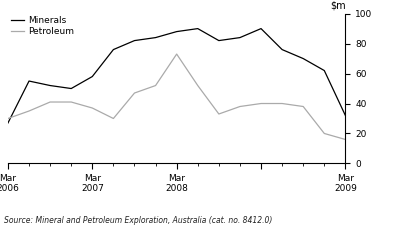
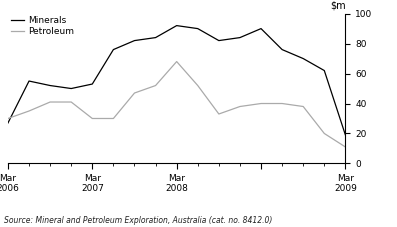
Minerals/Mar 2007: 58 -> 53
Petroleum/Mar 2007: 37 -> 30
Minerals/Mar 2008: 88 -> 92
Petroleum/Mar 2008: 73 -> 68
Minerals/Mar 2009: 32 -> 19
Petroleum/Mar 2009: 16 -> 11
